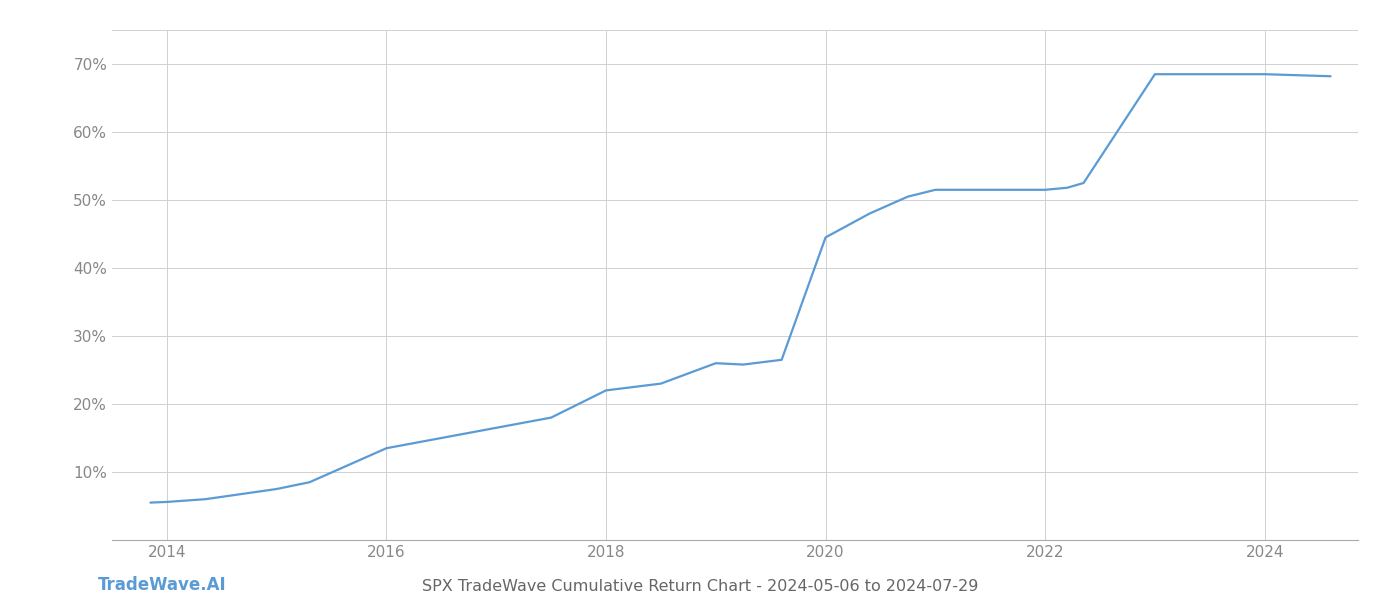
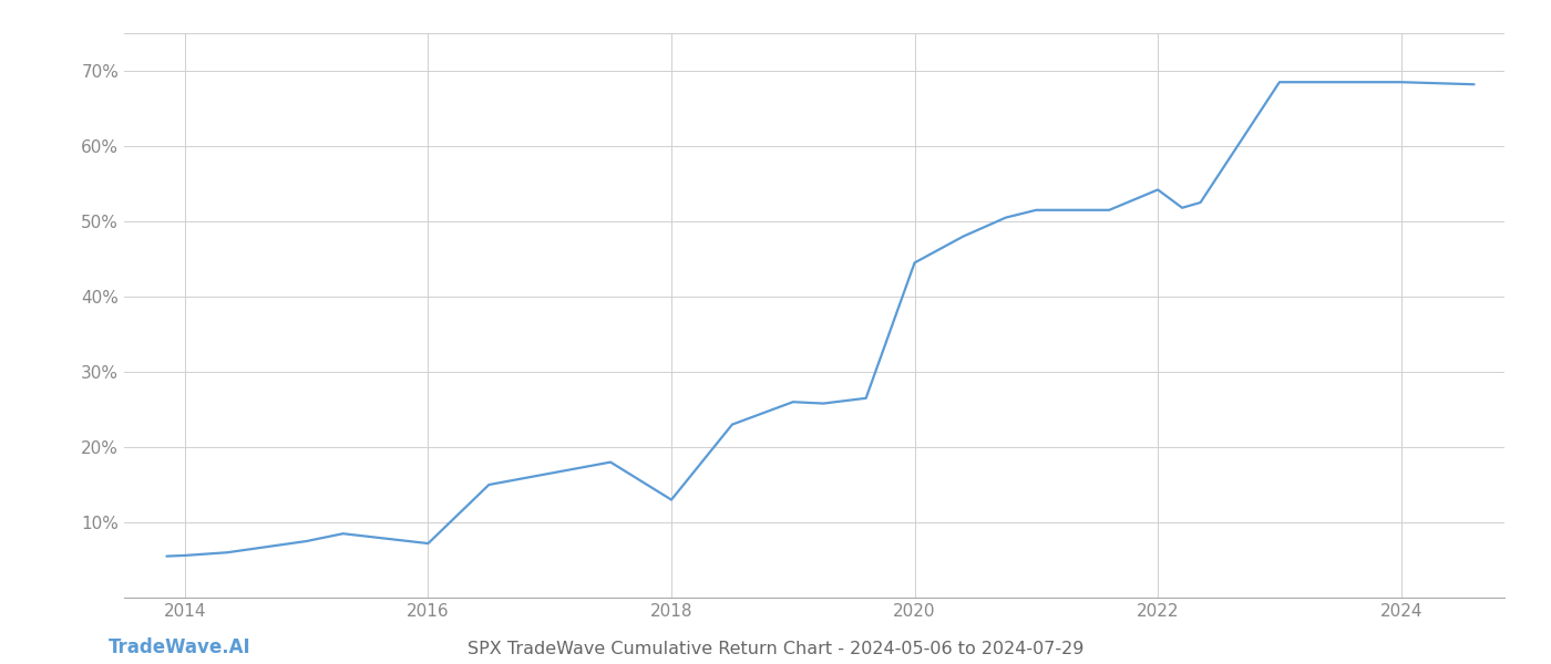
2016: 13.5% -> 7.2%
2018: 22.0% -> 13.0%
2022: 51.5% -> 54.2%
